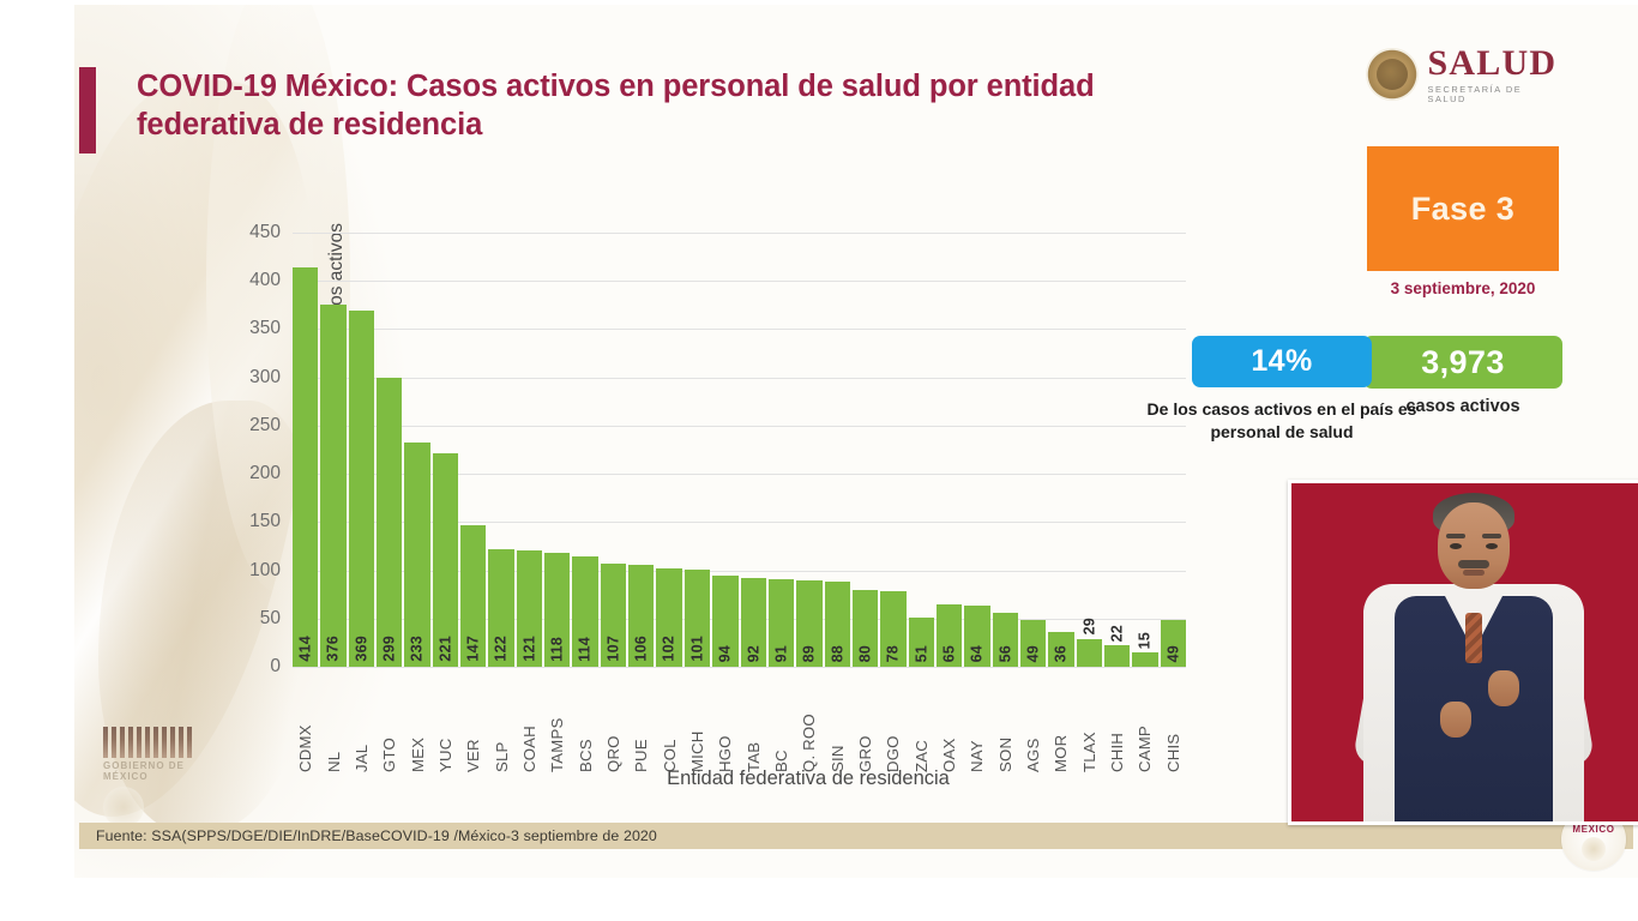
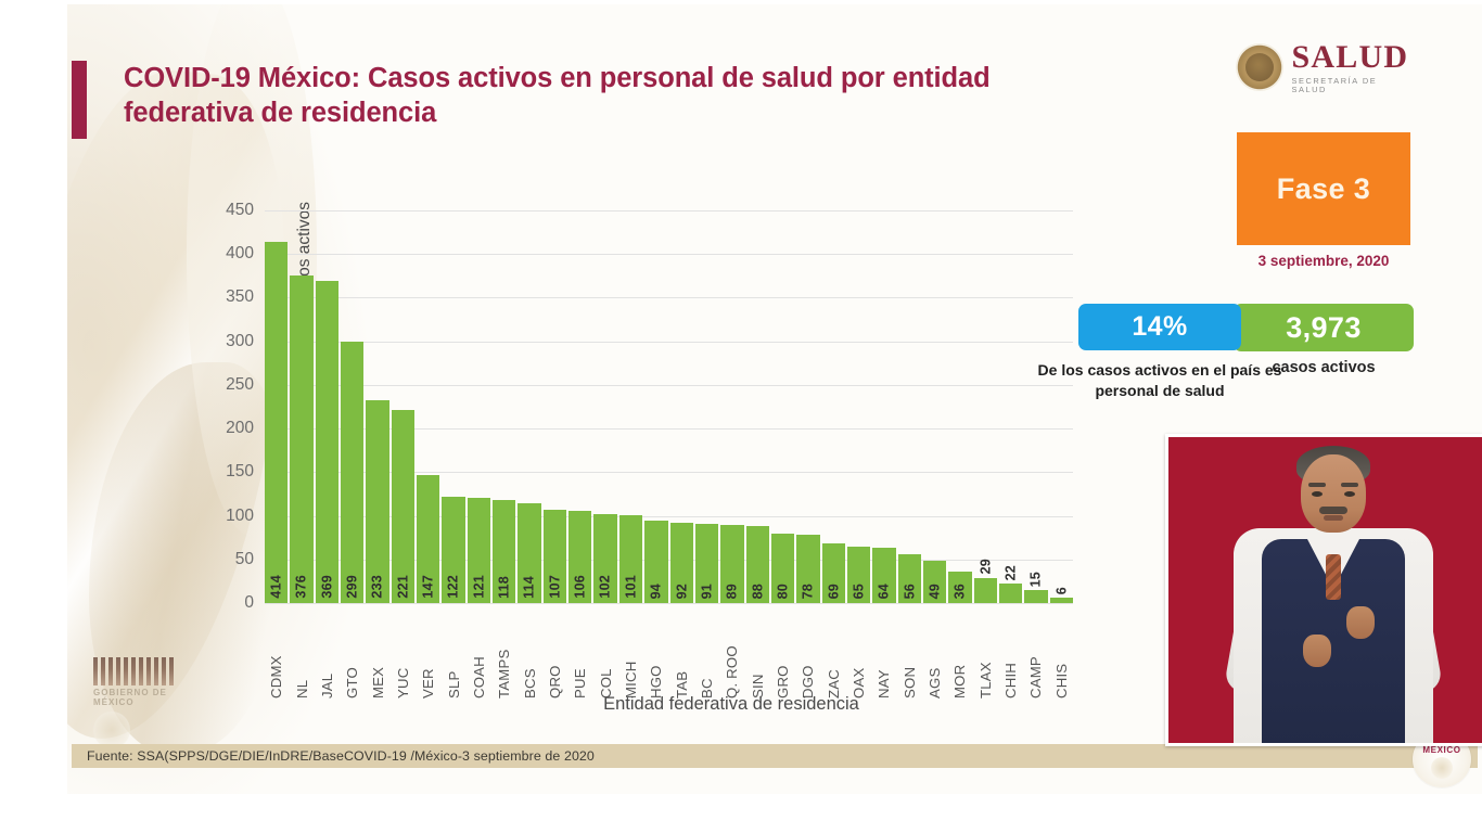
ZAC: 51 -> 69
CHIS: 49 -> 6
